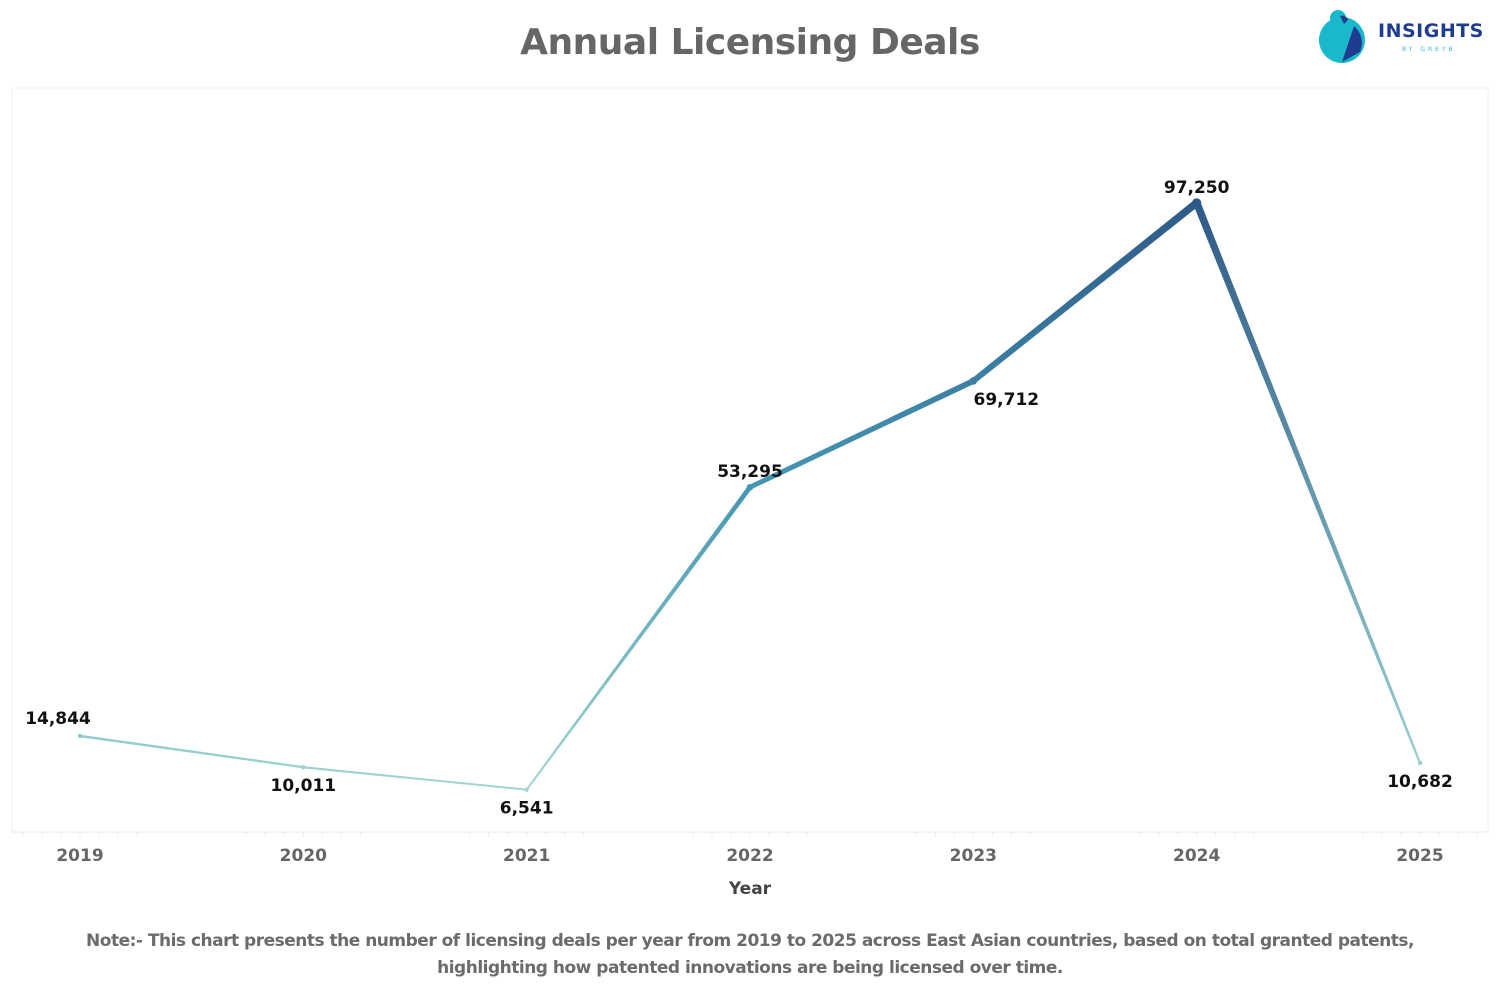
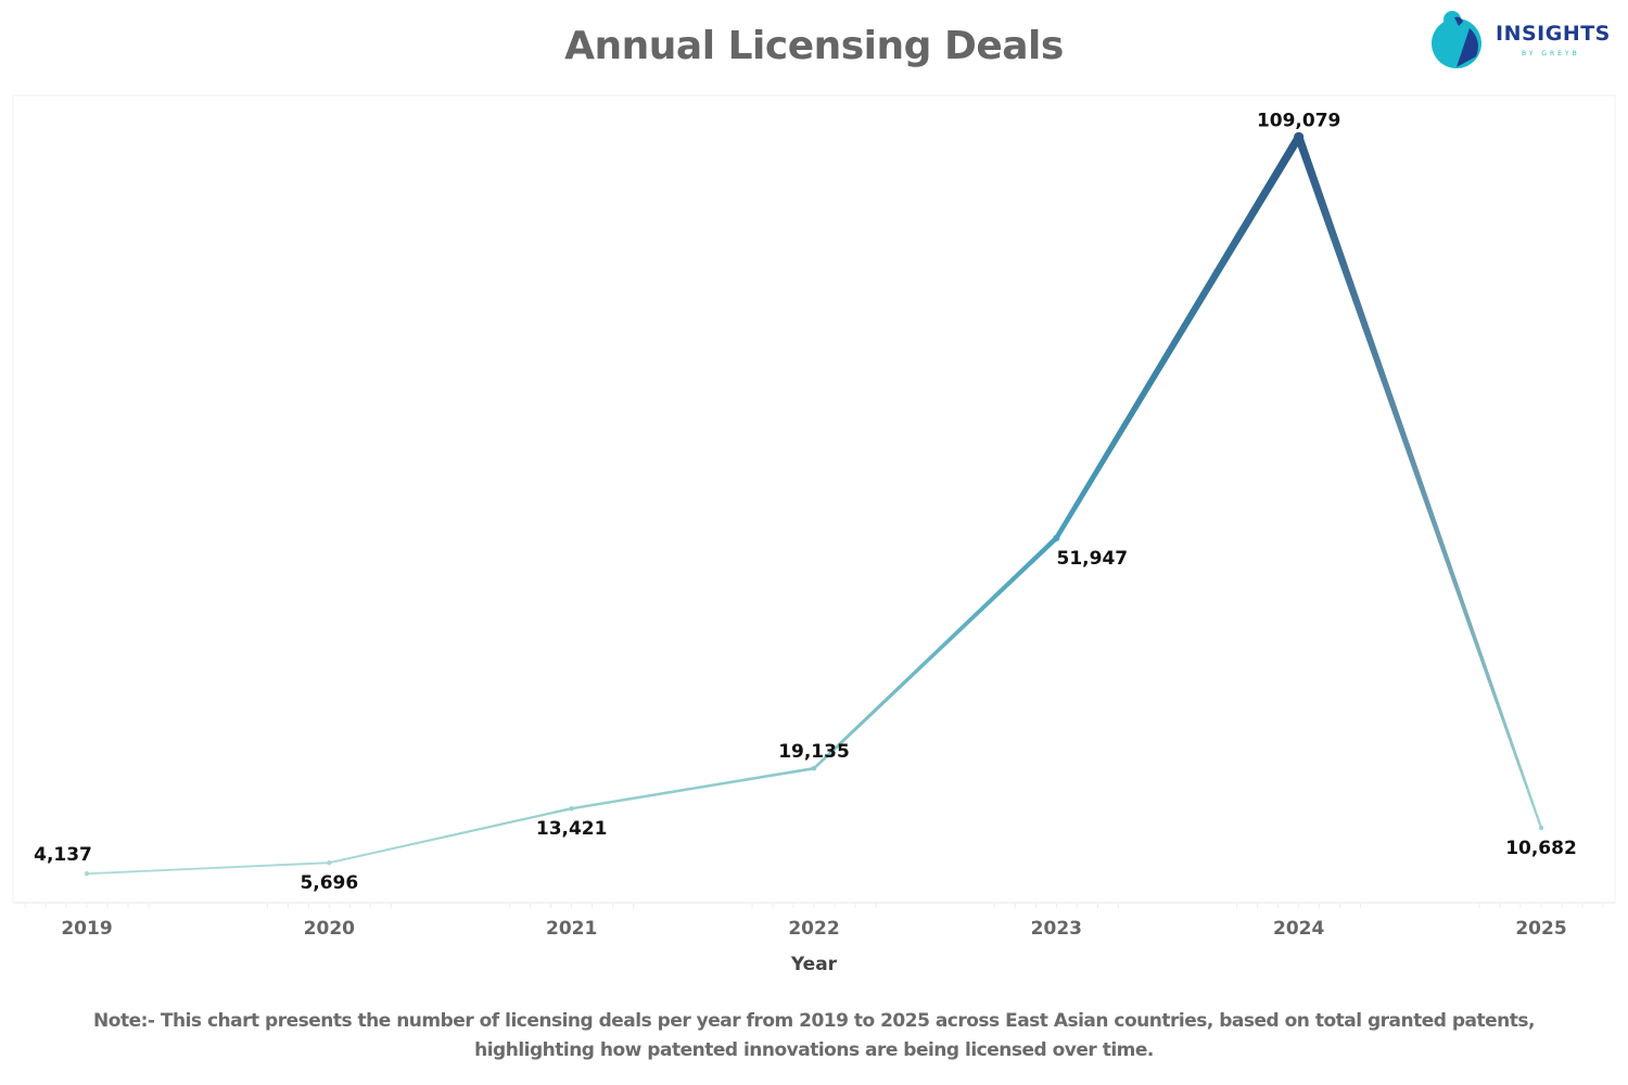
2019: 14,844 -> 4,137
2020: 10,011 -> 5,696
2021: 6,541 -> 13,421
2022: 53,295 -> 19,135
2023: 69,712 -> 51,947
2024: 97,250 -> 109,079
